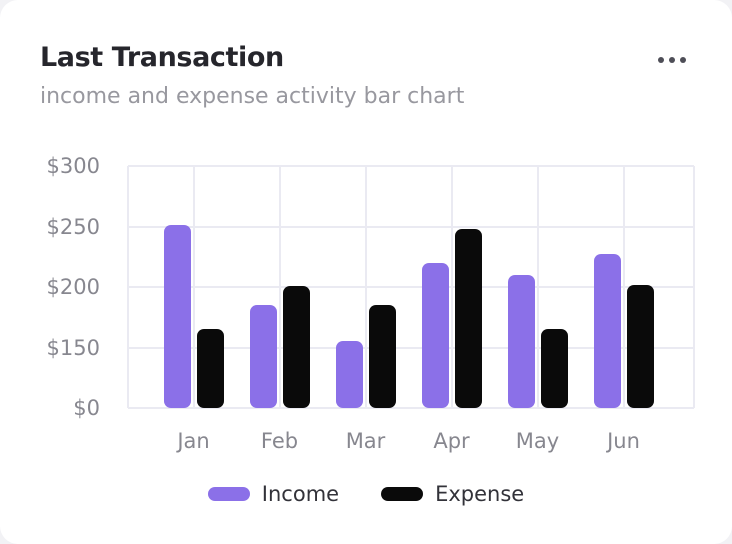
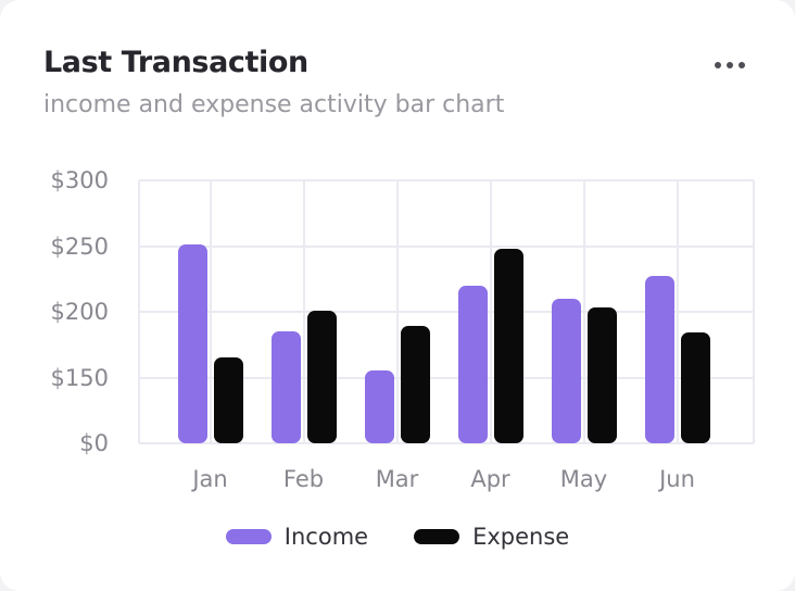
Expense/Mar: $185 -> $189
Expense/May: $165 -> $203
Expense/Jun: $202 -> $184
